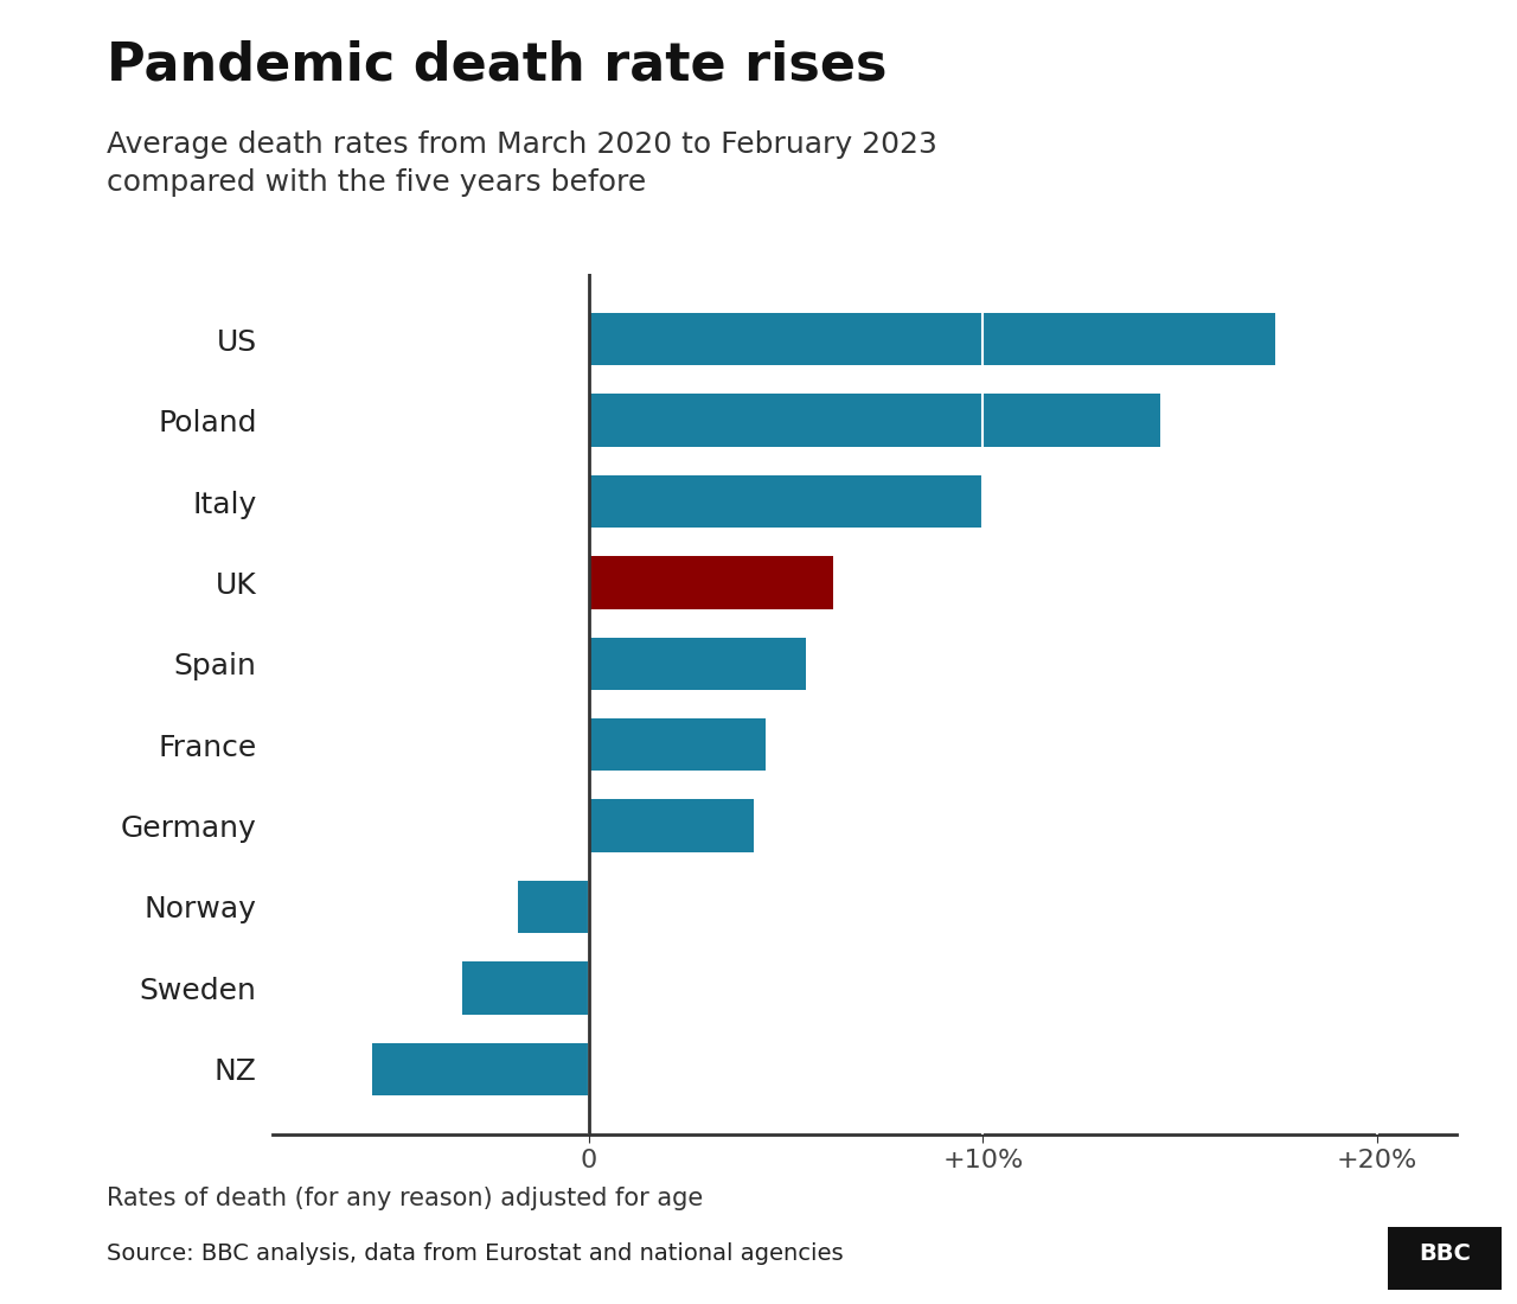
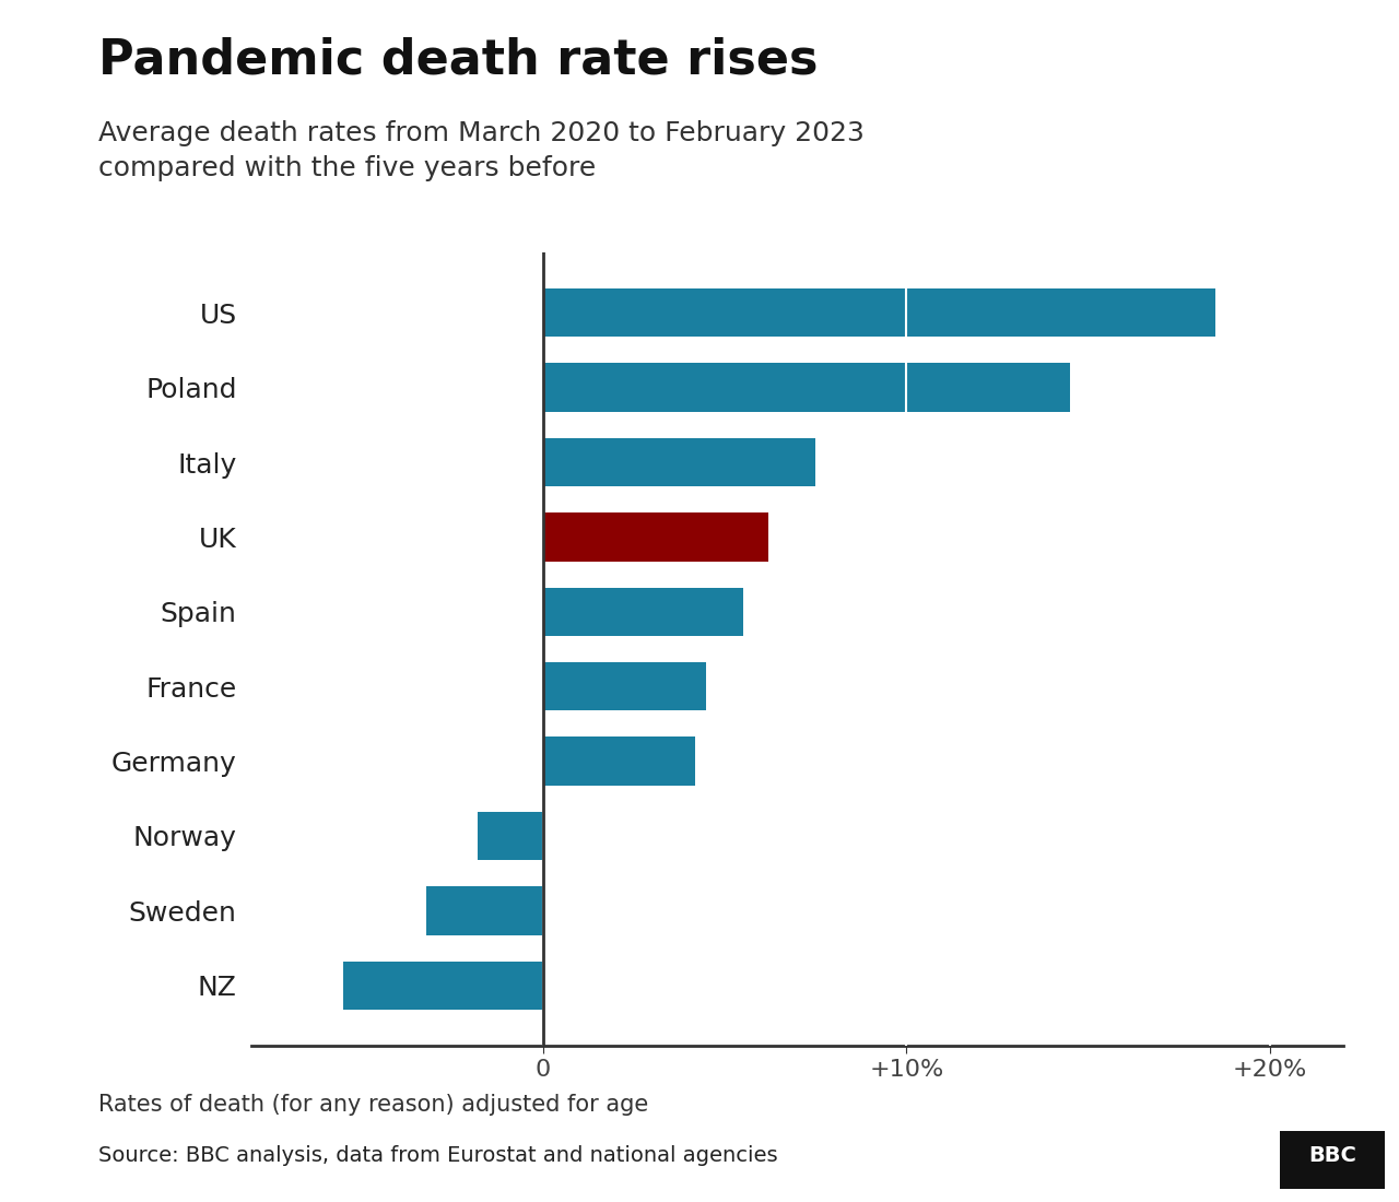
US: 17.4% -> 18.5%
Italy: 10.0% -> 7.5%
